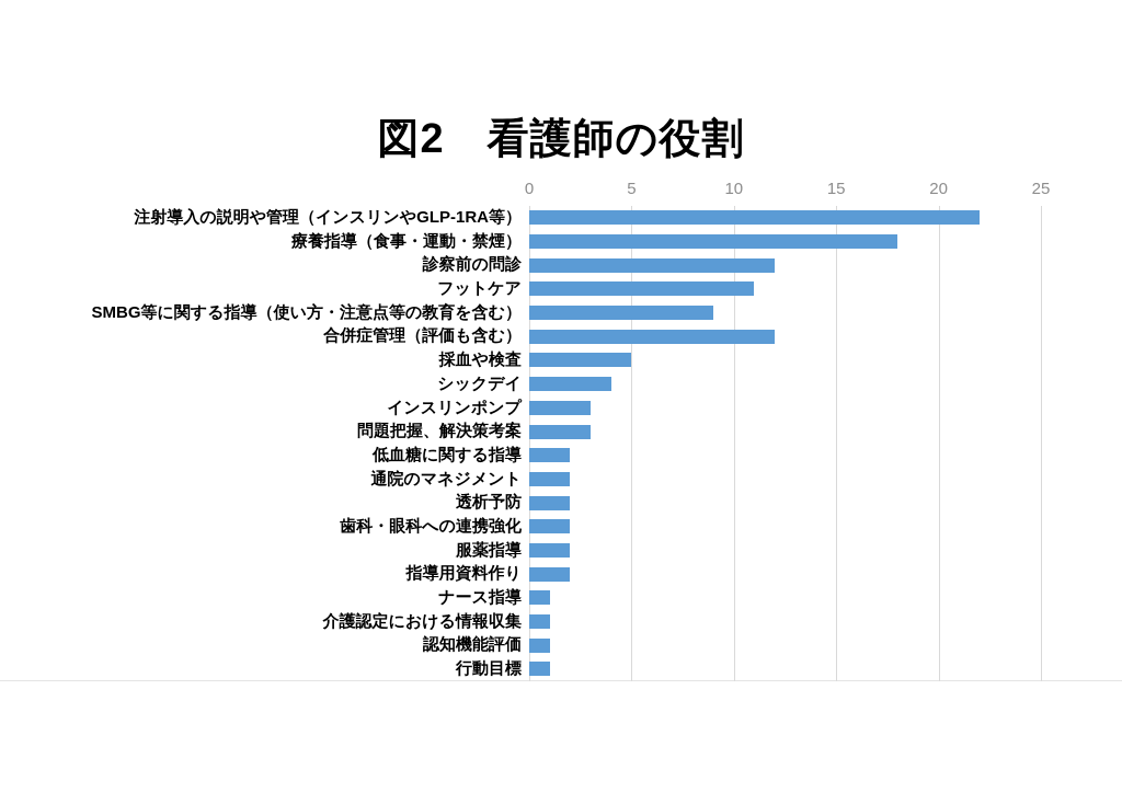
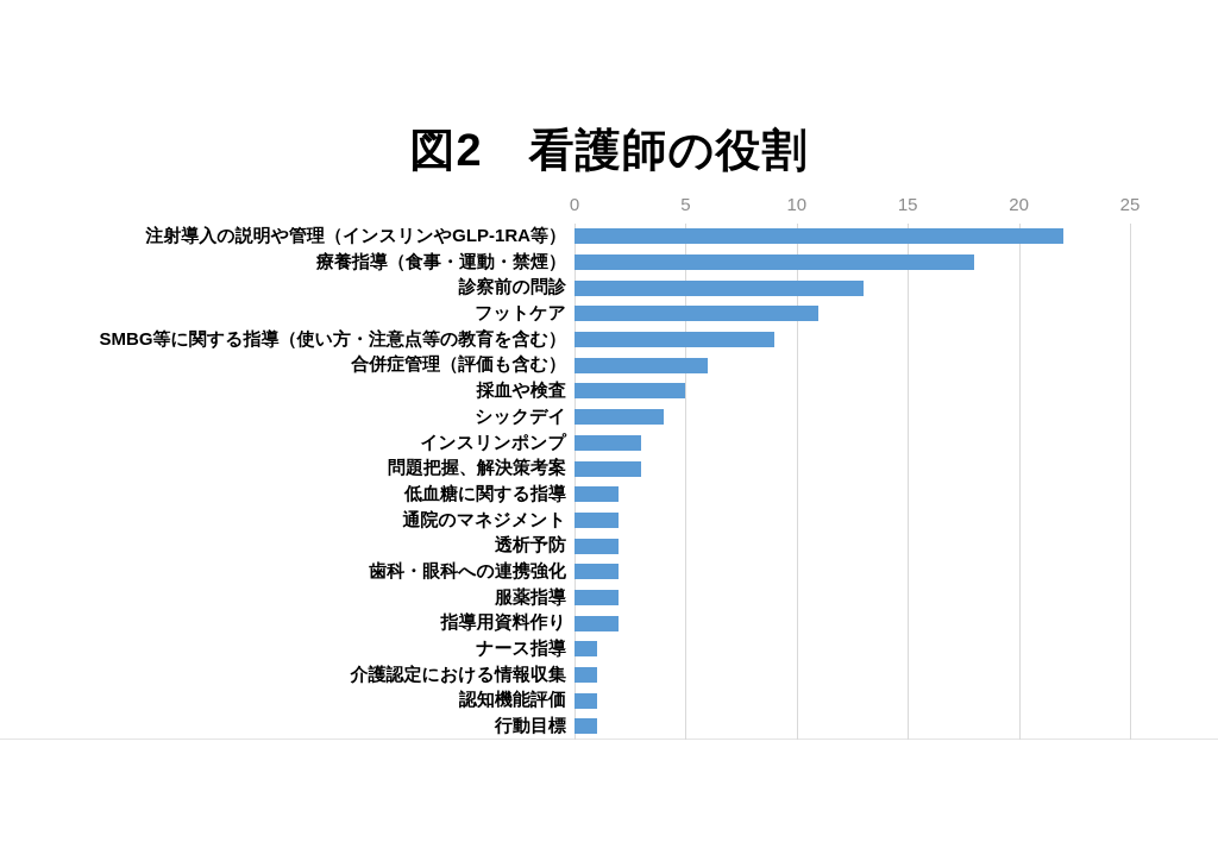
診察前の問診: 12 -> 13
合併症管理（評価も含む）: 12 -> 6
